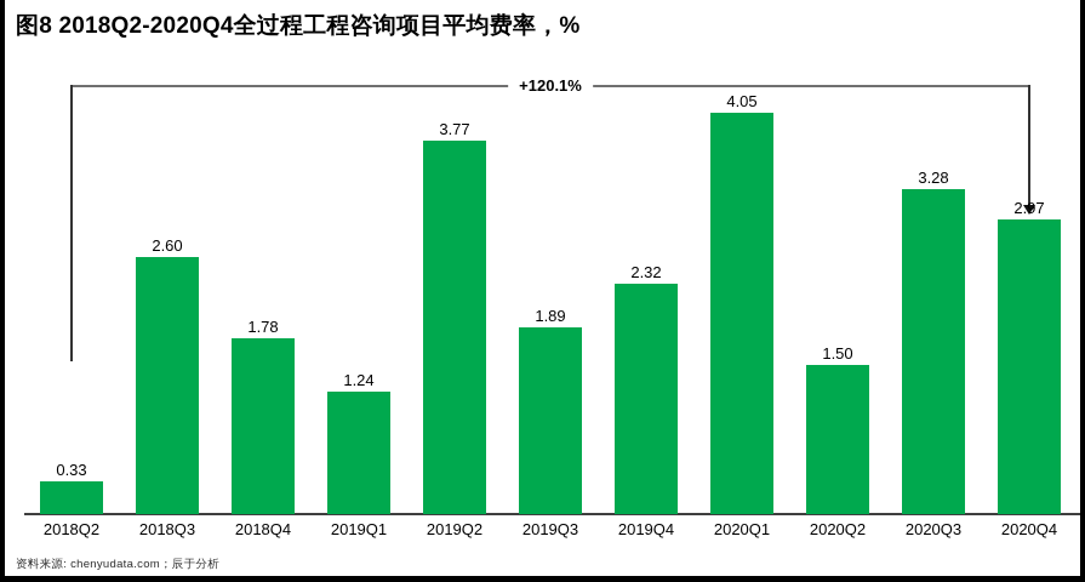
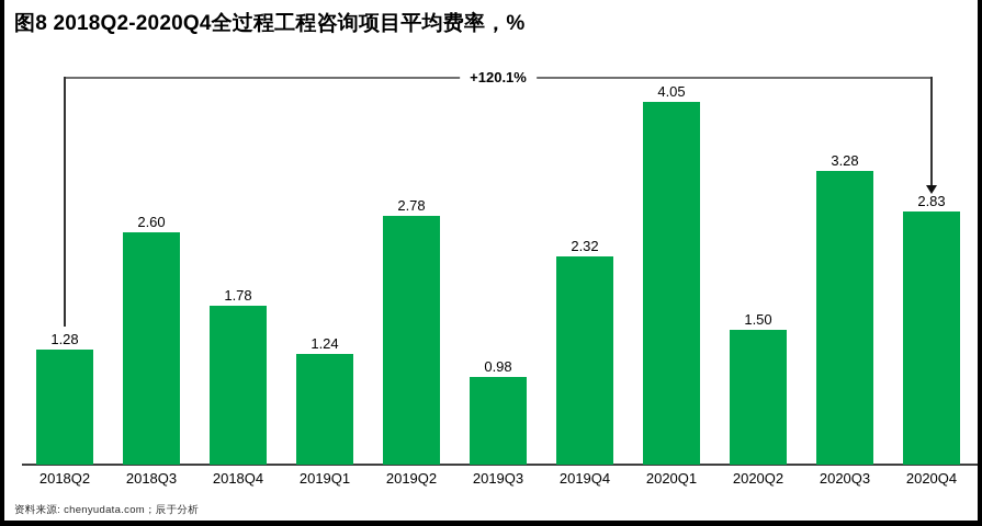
2018Q2: 0.33 -> 1.28
2019Q2: 3.77 -> 2.78
2019Q3: 1.89 -> 0.98
2020Q4: 2.97 -> 2.83
